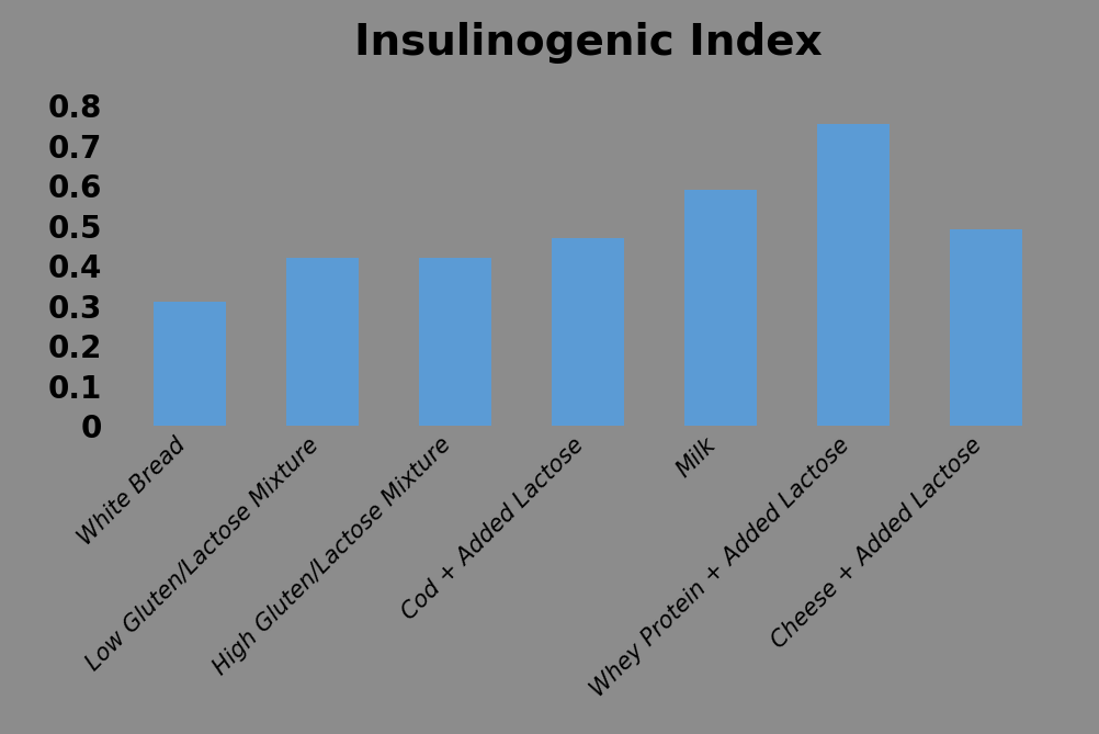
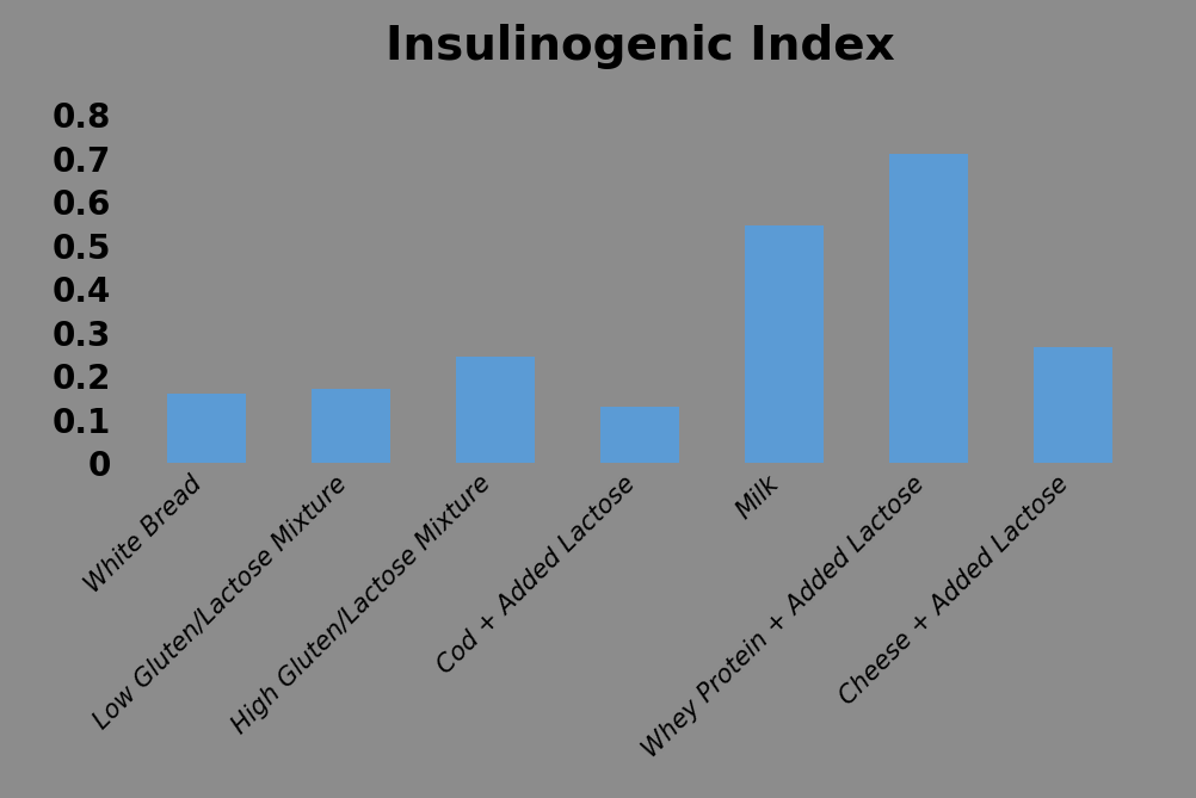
White Bread: 0.310 -> 0.160
Low Gluten/Lactose Mixture: 0.420 -> 0.170
High Gluten/Lactose Mixture: 0.420 -> 0.245
Cod + Added Lactose: 0.470 -> 0.130
Milk: 0.590 -> 0.545
Whey Protein + Added Lactose: 0.755 -> 0.710
Cheese + Added Lactose: 0.490 -> 0.265
